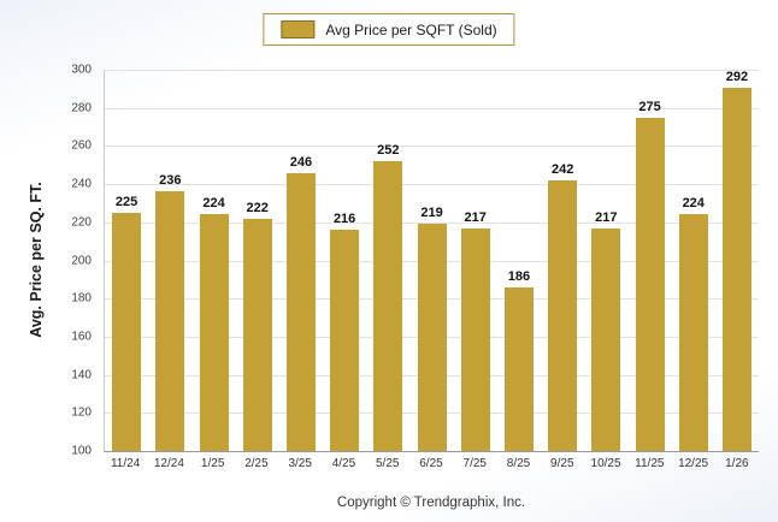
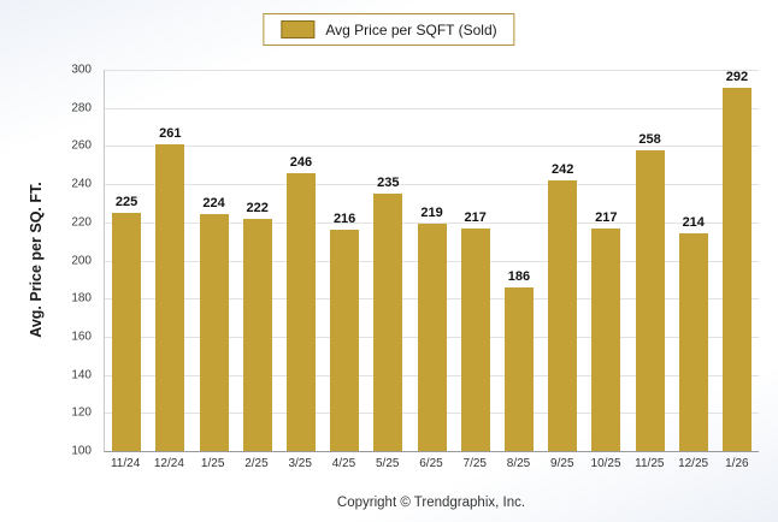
12/24: 236 -> 261
5/25: 252 -> 235
11/25: 275 -> 258
12/25: 224 -> 214
